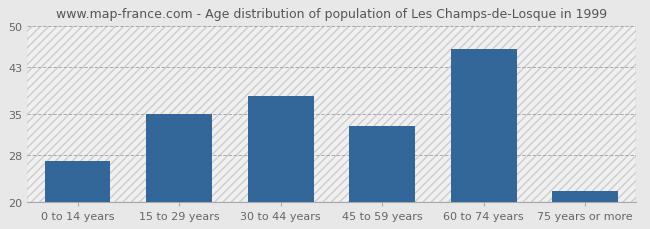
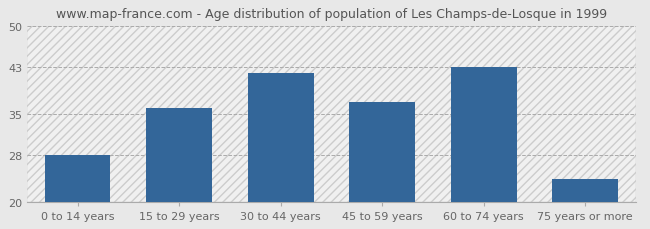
0 to 14 years: 27 -> 28
15 to 29 years: 35 -> 36
30 to 44 years: 38 -> 42
45 to 59 years: 33 -> 37
60 to 74 years: 46 -> 43
75 years or more: 22 -> 24
